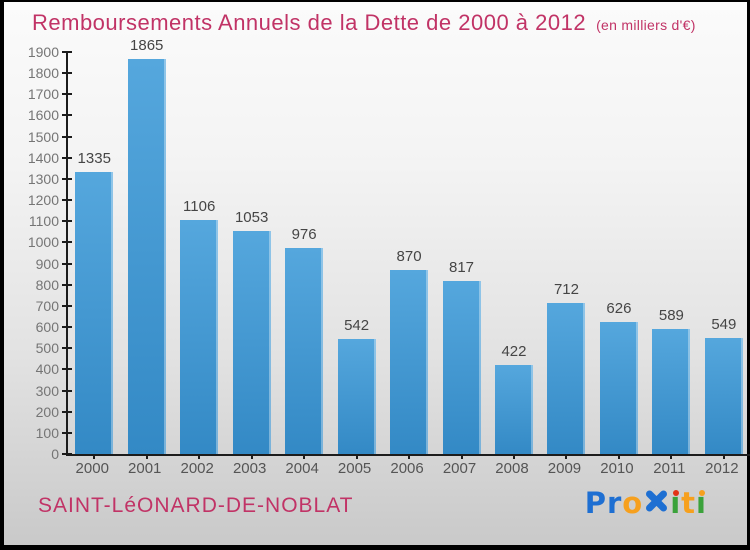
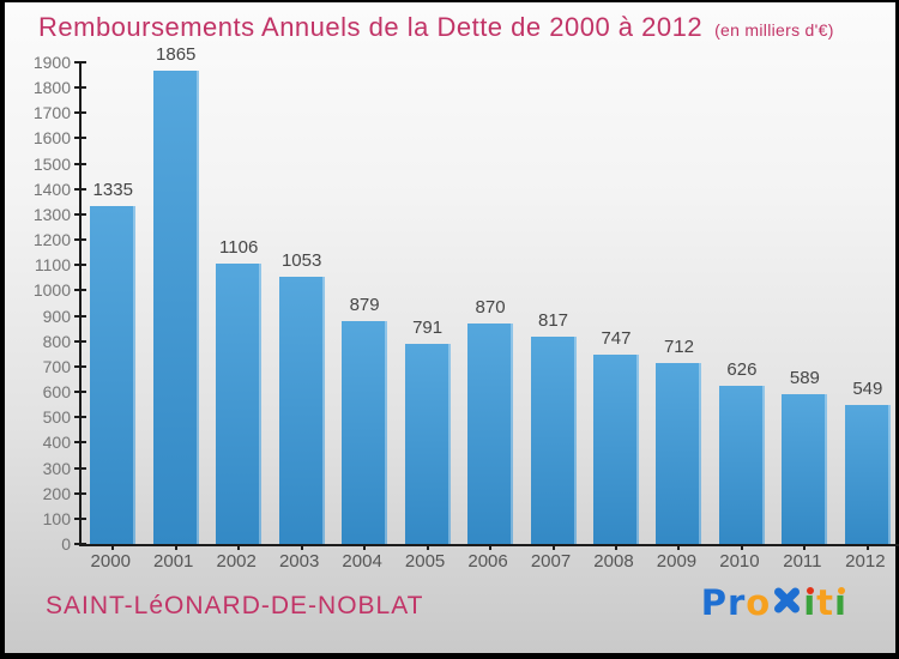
2004: 976 -> 879
2005: 542 -> 791
2008: 422 -> 747
